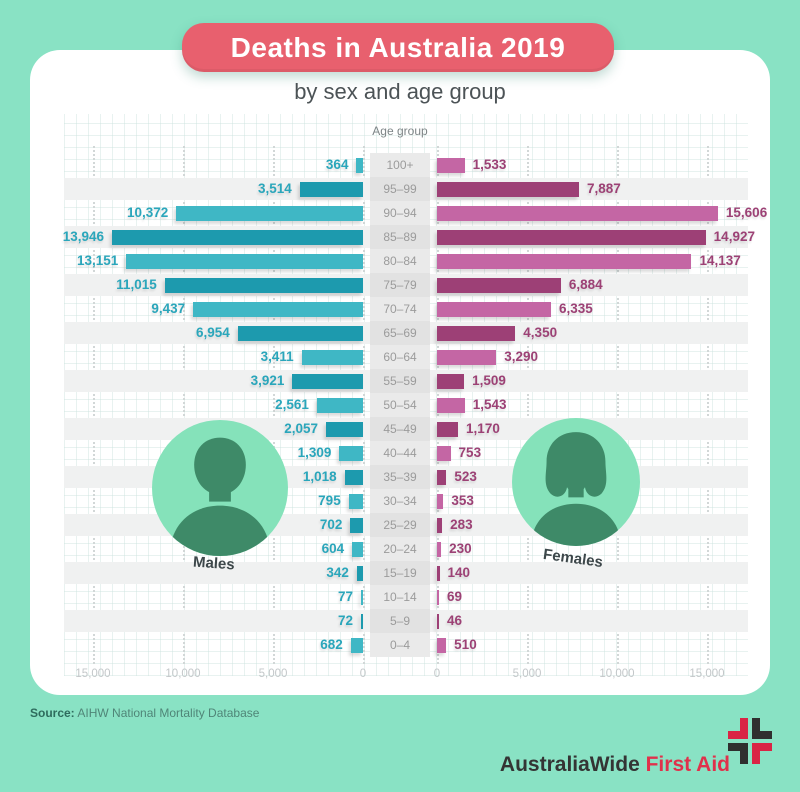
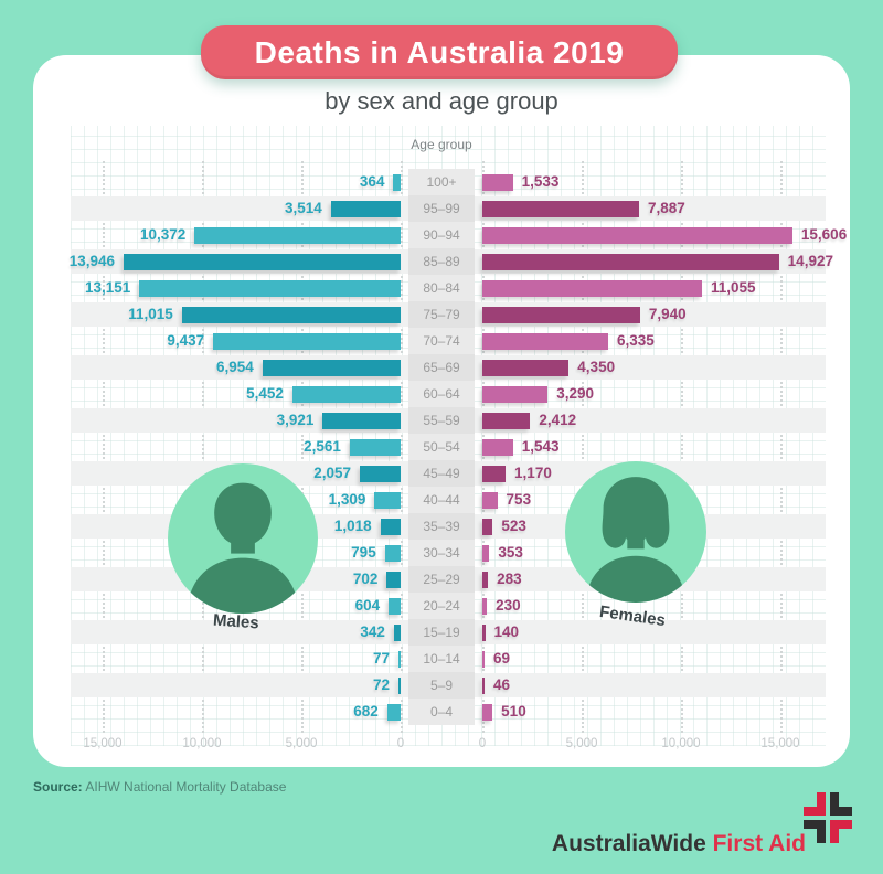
Females/80–84: 14,137 -> 11,055
Females/75–79: 6,884 -> 7,940
Males/60–64: 3,411 -> 5,452
Females/55–59: 1,509 -> 2,412
